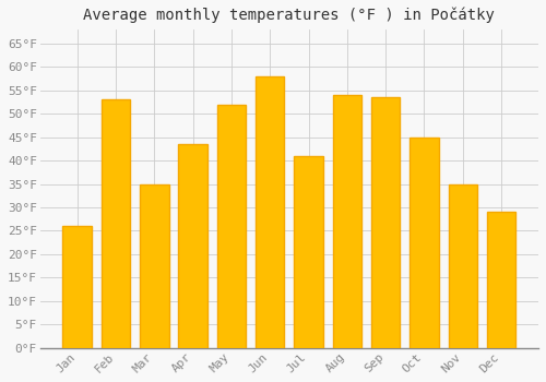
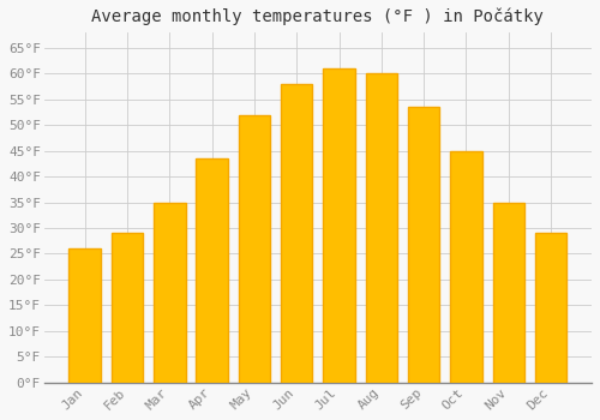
Feb: 53.0°F -> 29.0°F
Jul: 41.0°F -> 61.0°F
Aug: 54.0°F -> 60.0°F
